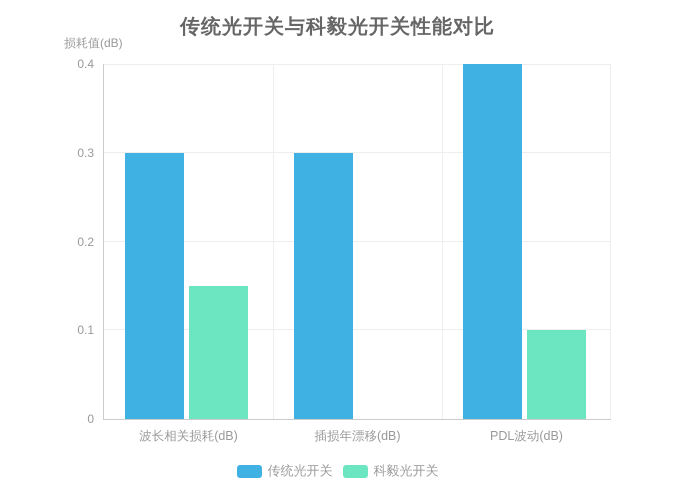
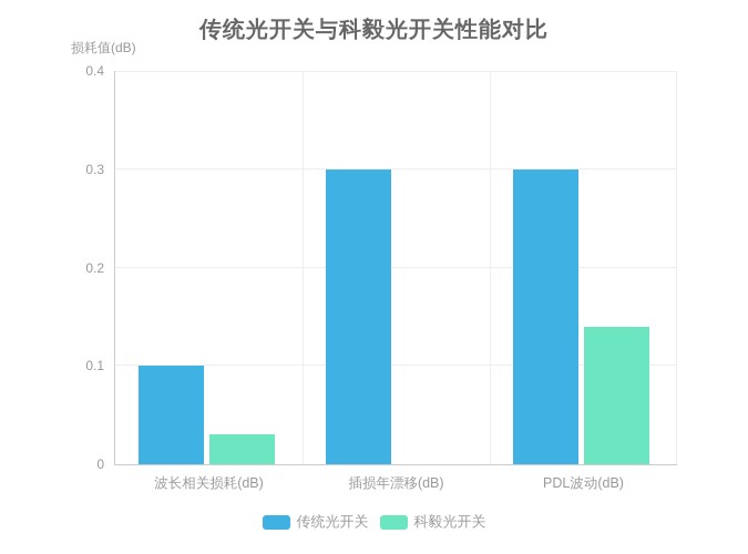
传统光开关/波长相关损耗(dB): 0.3 -> 0.1
科毅光开关/波长相关损耗(dB): 0.15 -> 0.03
传统光开关/PDL波动(dB): 0.4 -> 0.3
科毅光开关/PDL波动(dB): 0.10 -> 0.14
